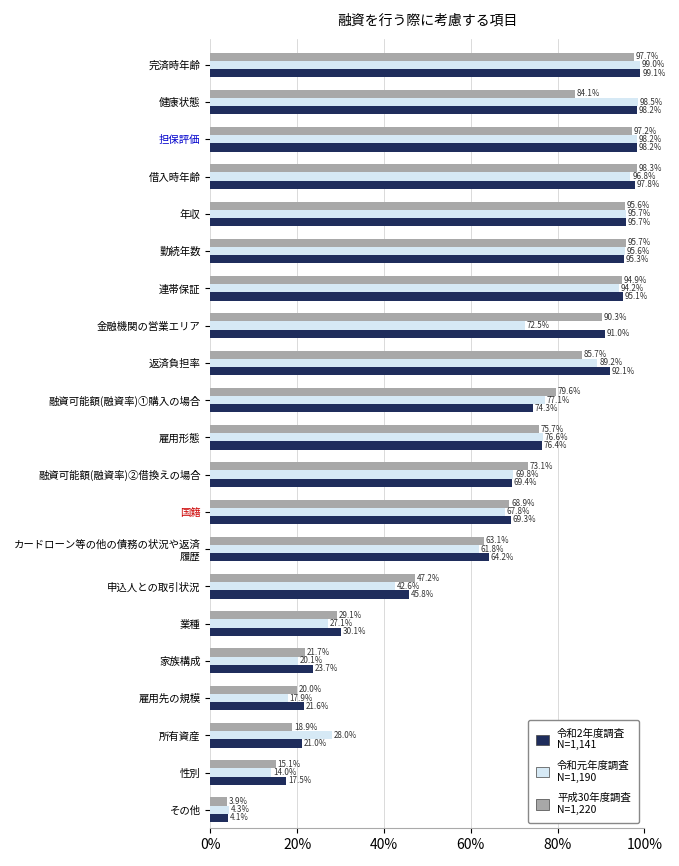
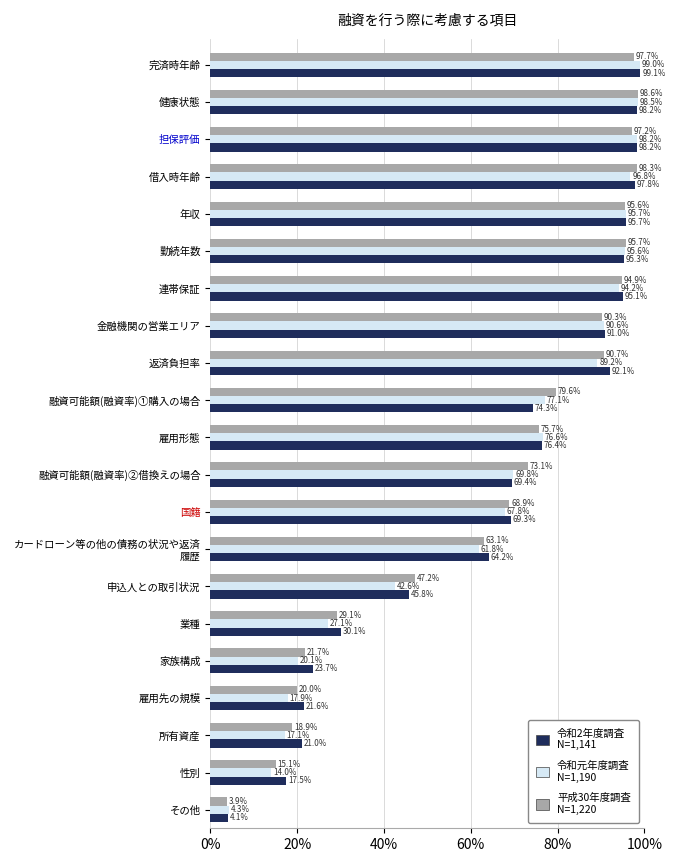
平成30年度調査 N=1,220/健康状態: 84.1% -> 98.6%
令和元年度調査 N=1,190/金融機関の営業エリア: 72.5% -> 90.6%
平成30年度調査 N=1,220/返済負担率: 85.7% -> 90.7%
令和元年度調査 N=1,190/所有資産: 28.0% -> 17.1%
